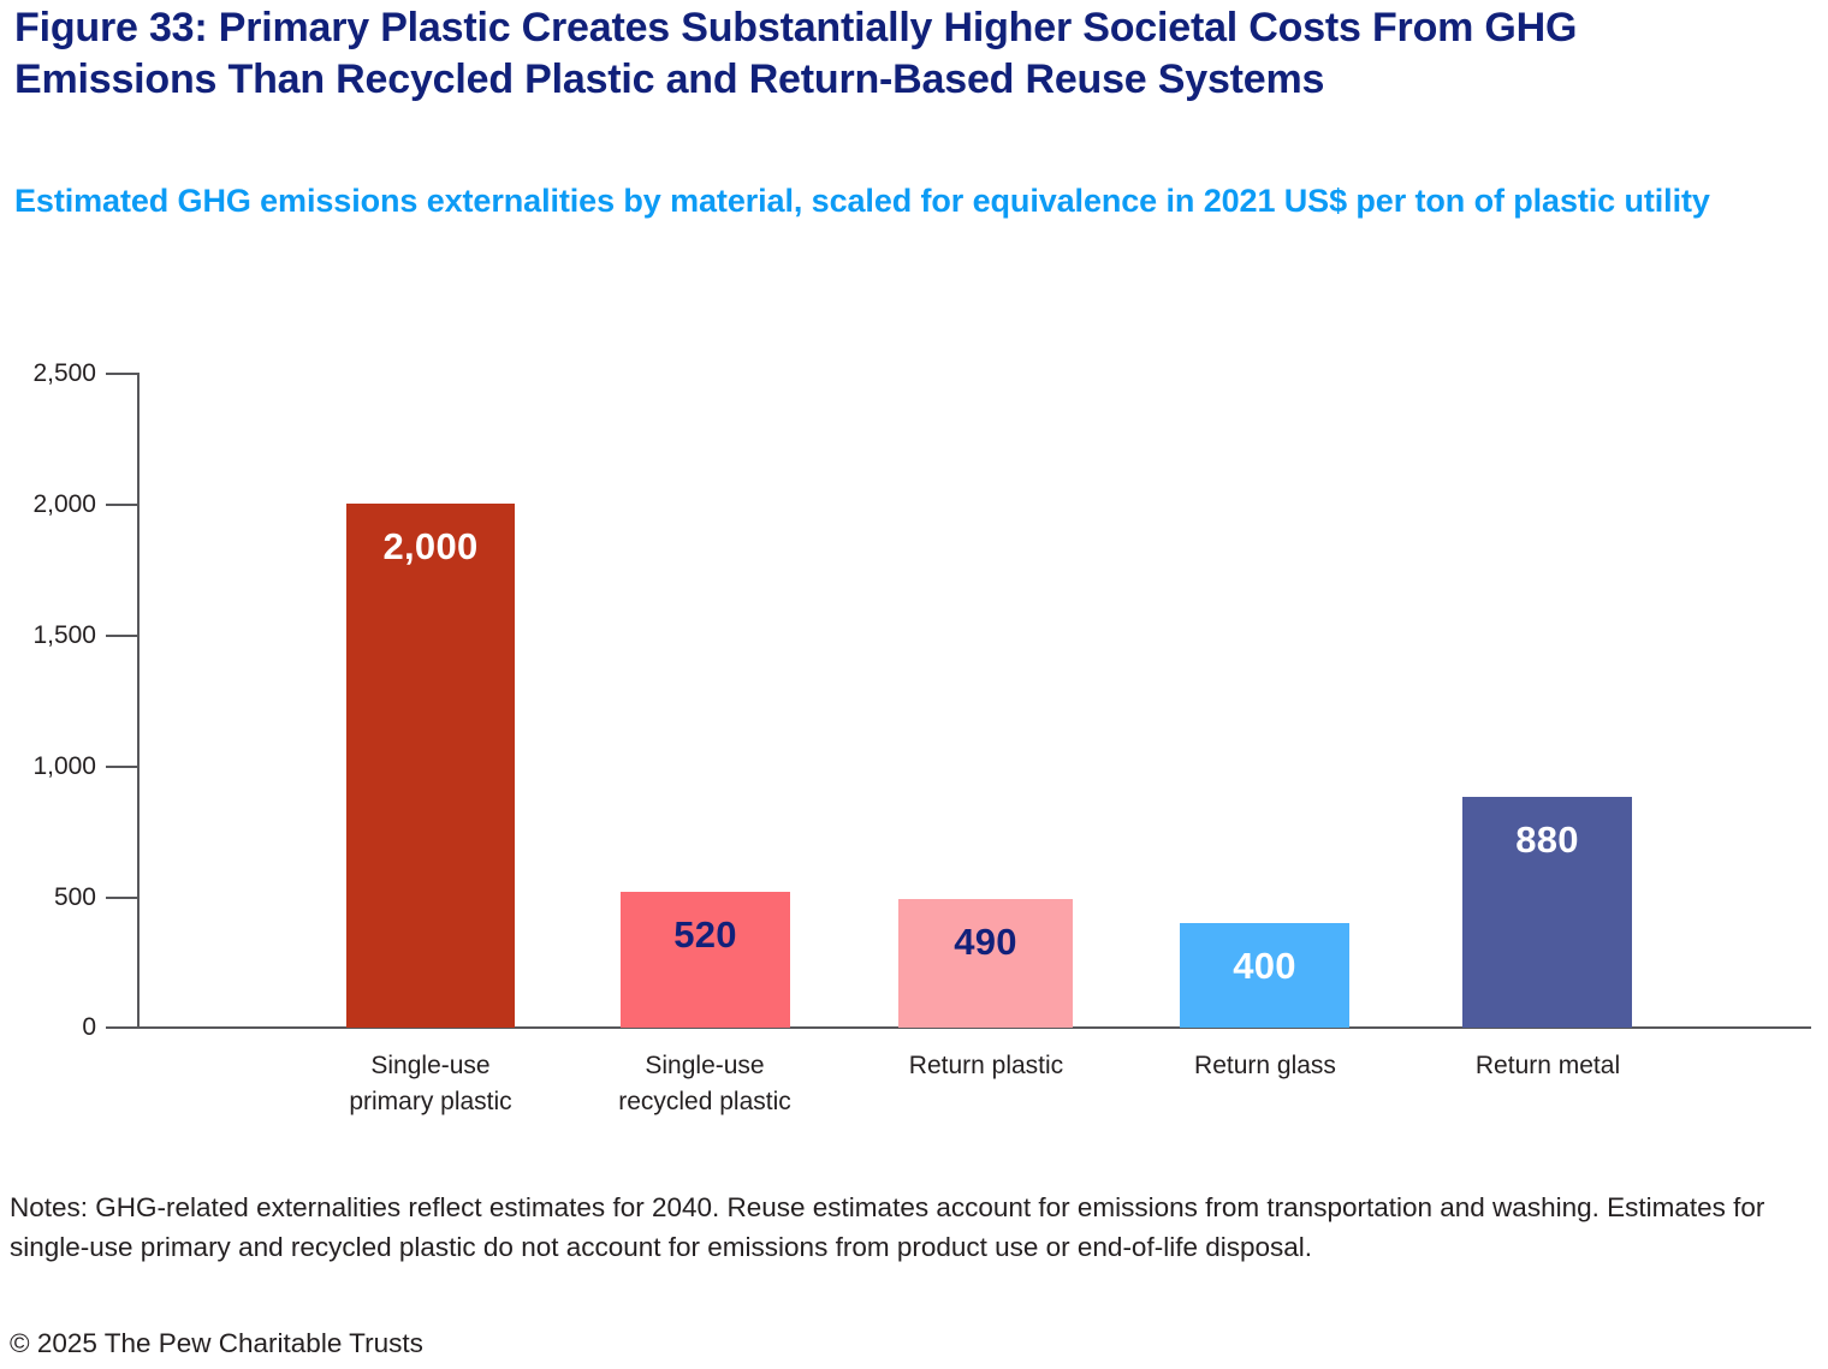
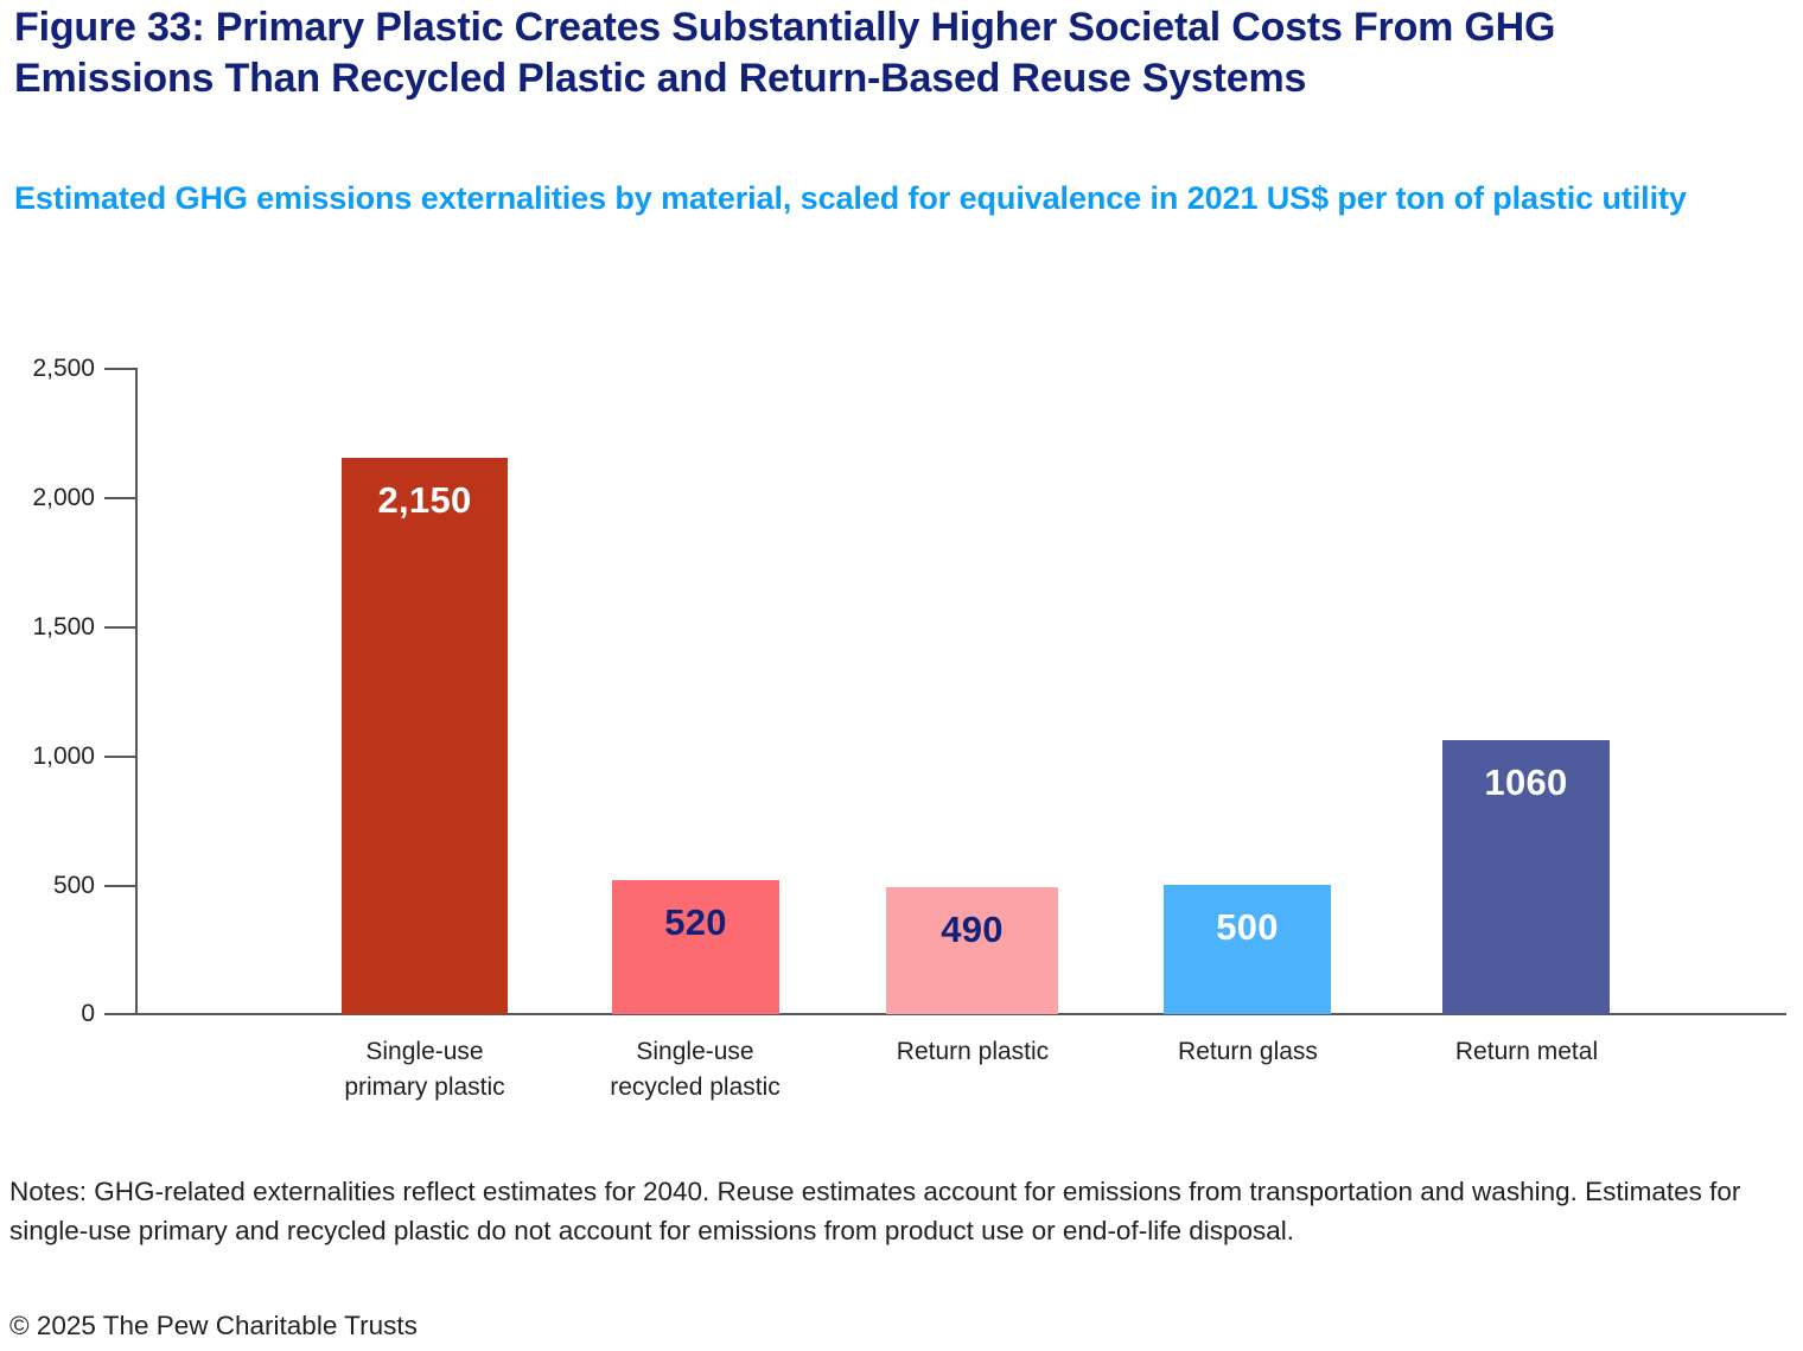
Single-use primary plastic: 2,000 -> 2,150
Return glass: 400 -> 500
Return metal: 880 -> 1060
